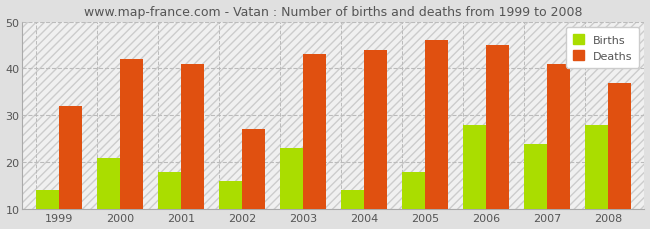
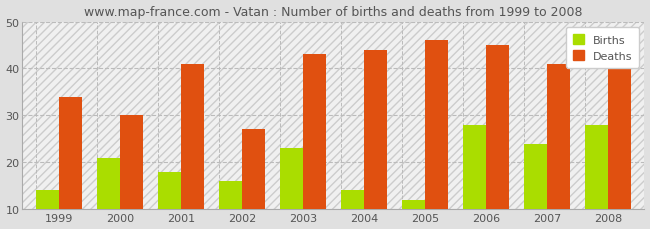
Deaths/1999: 32 -> 34
Deaths/2000: 42 -> 30
Births/2005: 18 -> 12
Deaths/2008: 37 -> 40
